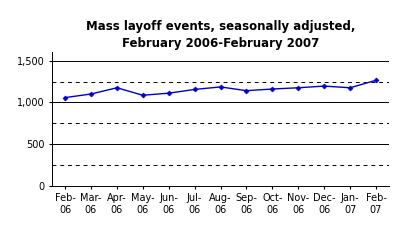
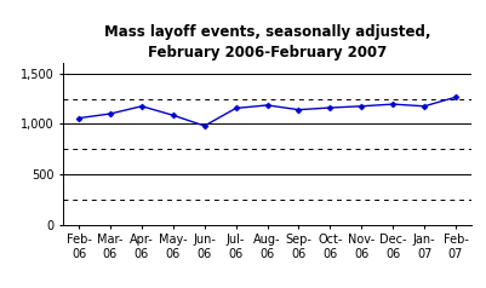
Jun- 06: 1,110 -> 980
